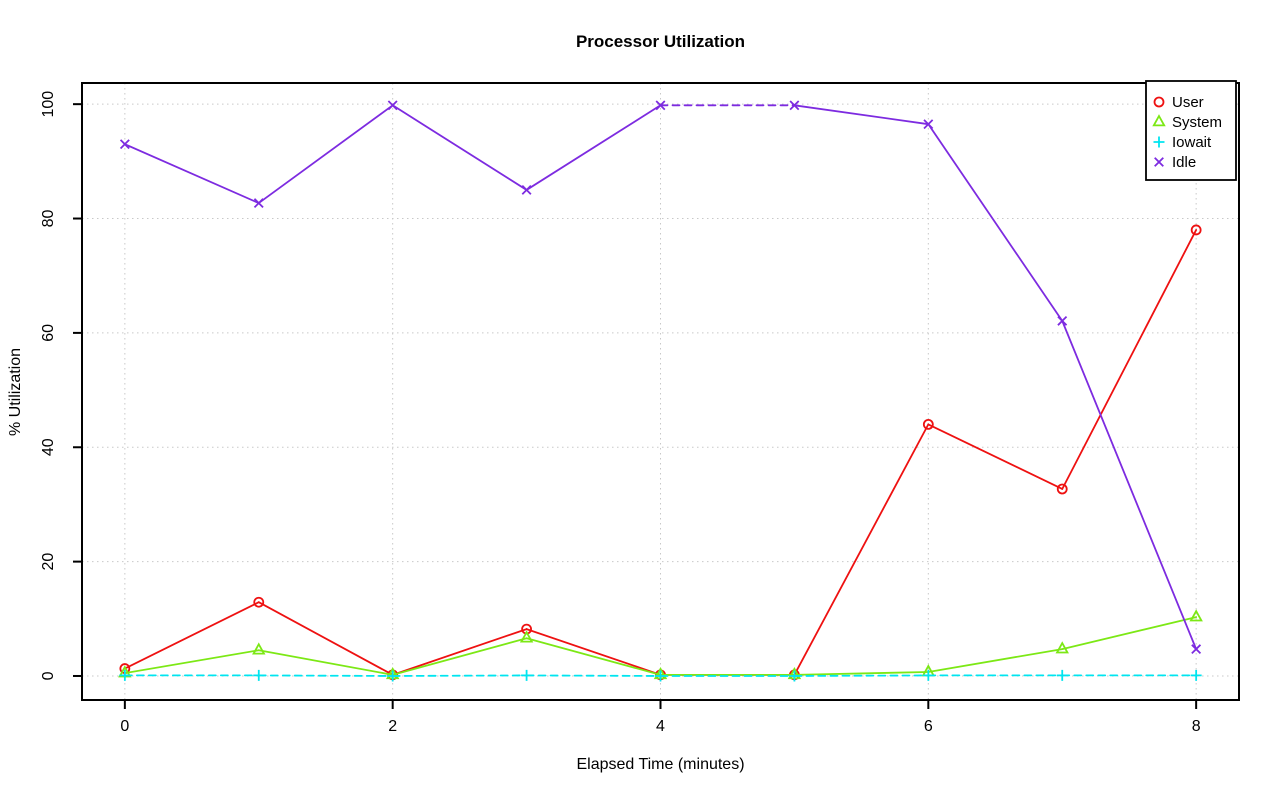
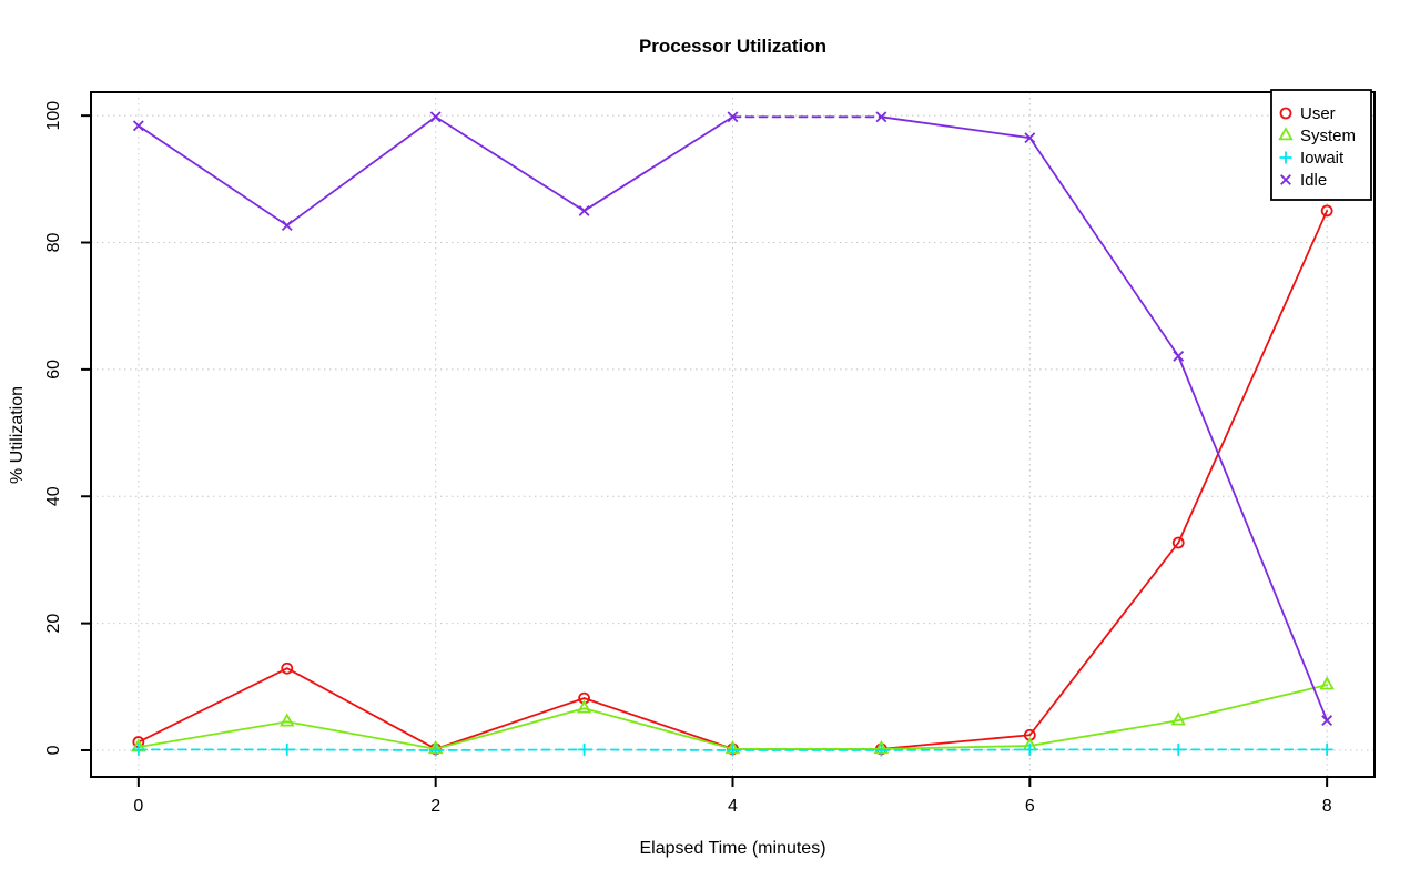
Idle/0: 93 -> 98
User/6: 44 -> 2
User/8: 78 -> 85
